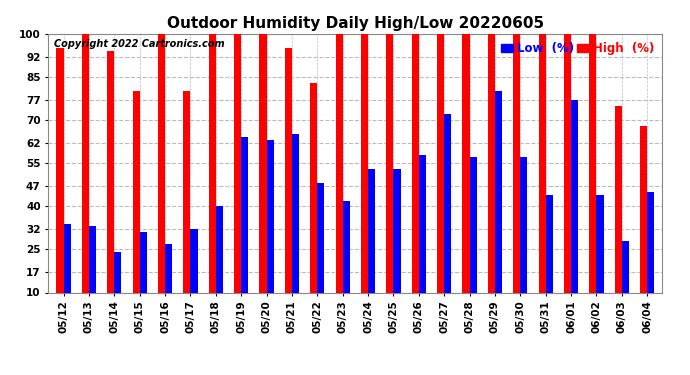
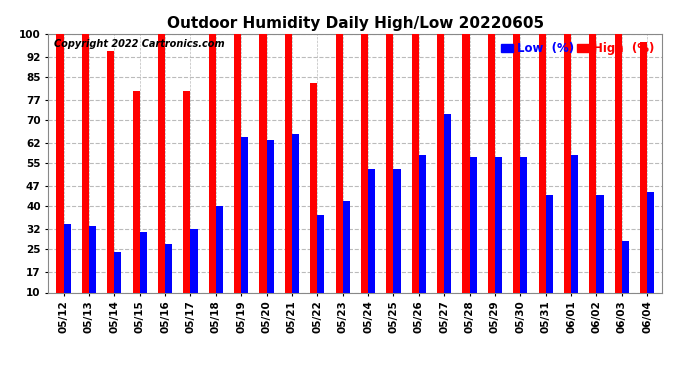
High (%)/05/12: 95 -> 100
High (%)/05/21: 95 -> 100
Low (%)/05/22: 48 -> 37
Low (%)/05/29: 80 -> 57
Low (%)/06/01: 77 -> 58
High (%)/06/03: 75 -> 100
High (%)/06/04: 68 -> 97
